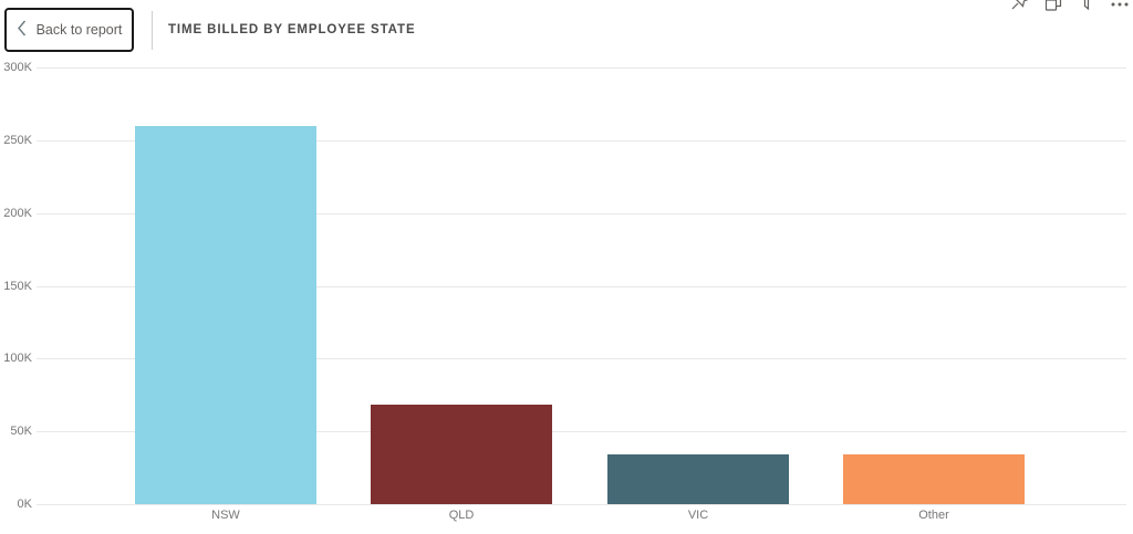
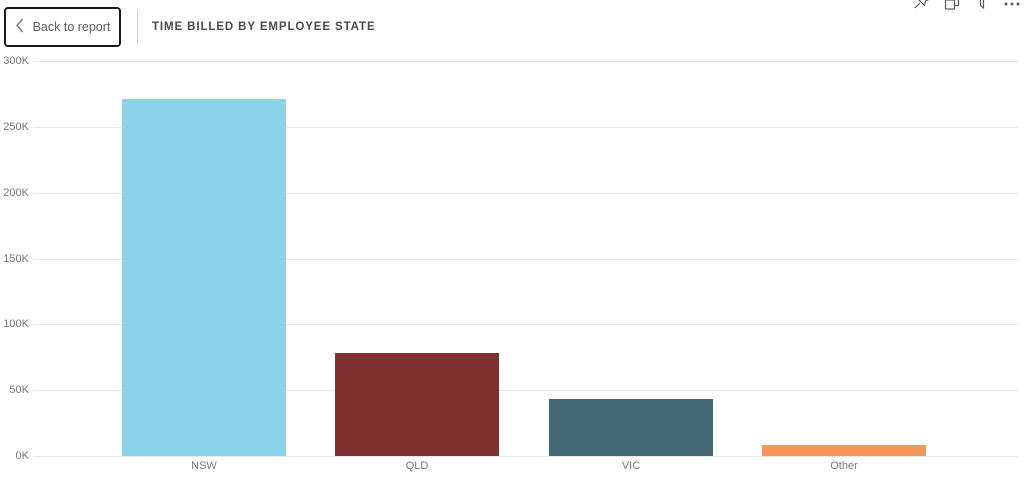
NSW: 260K -> 271K
QLD: 68K -> 78K
VIC: 34K -> 43K
Other: 34K -> 8K
